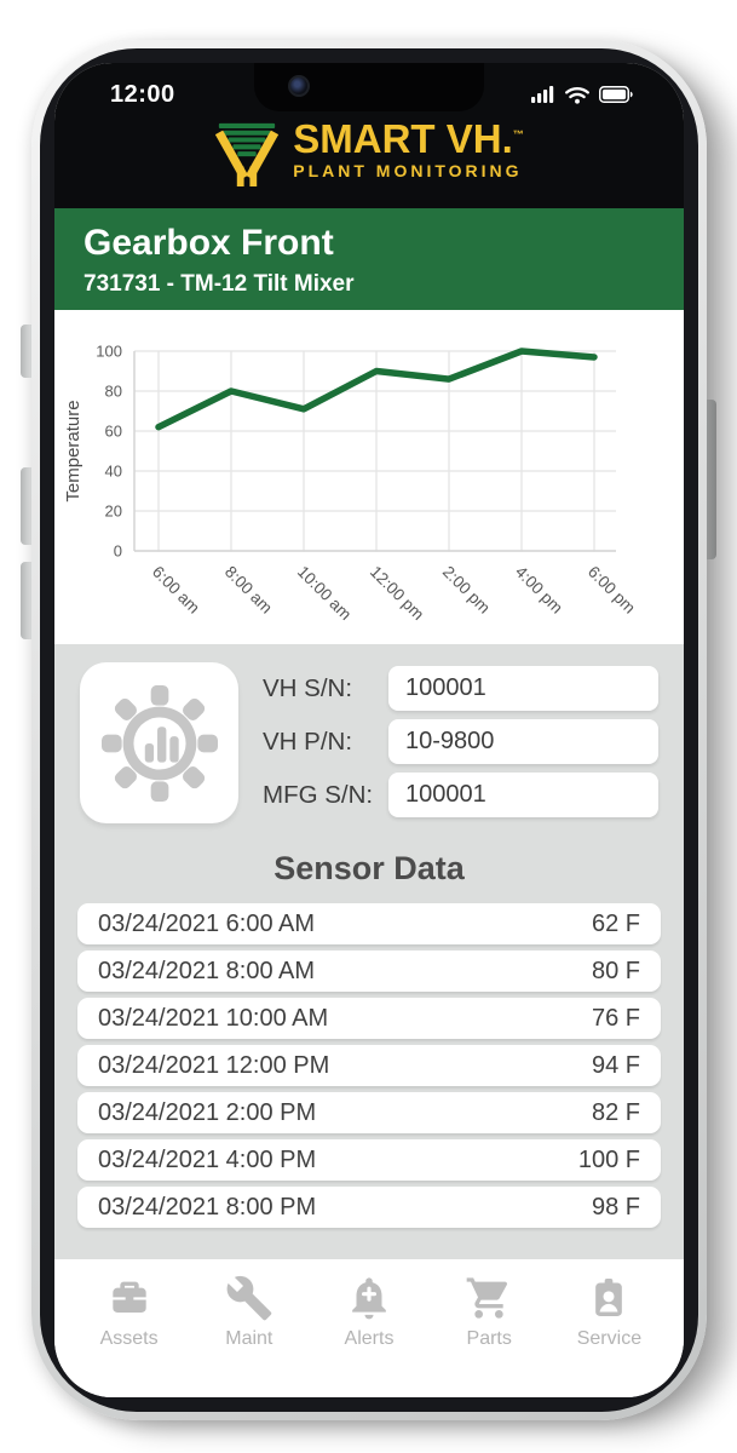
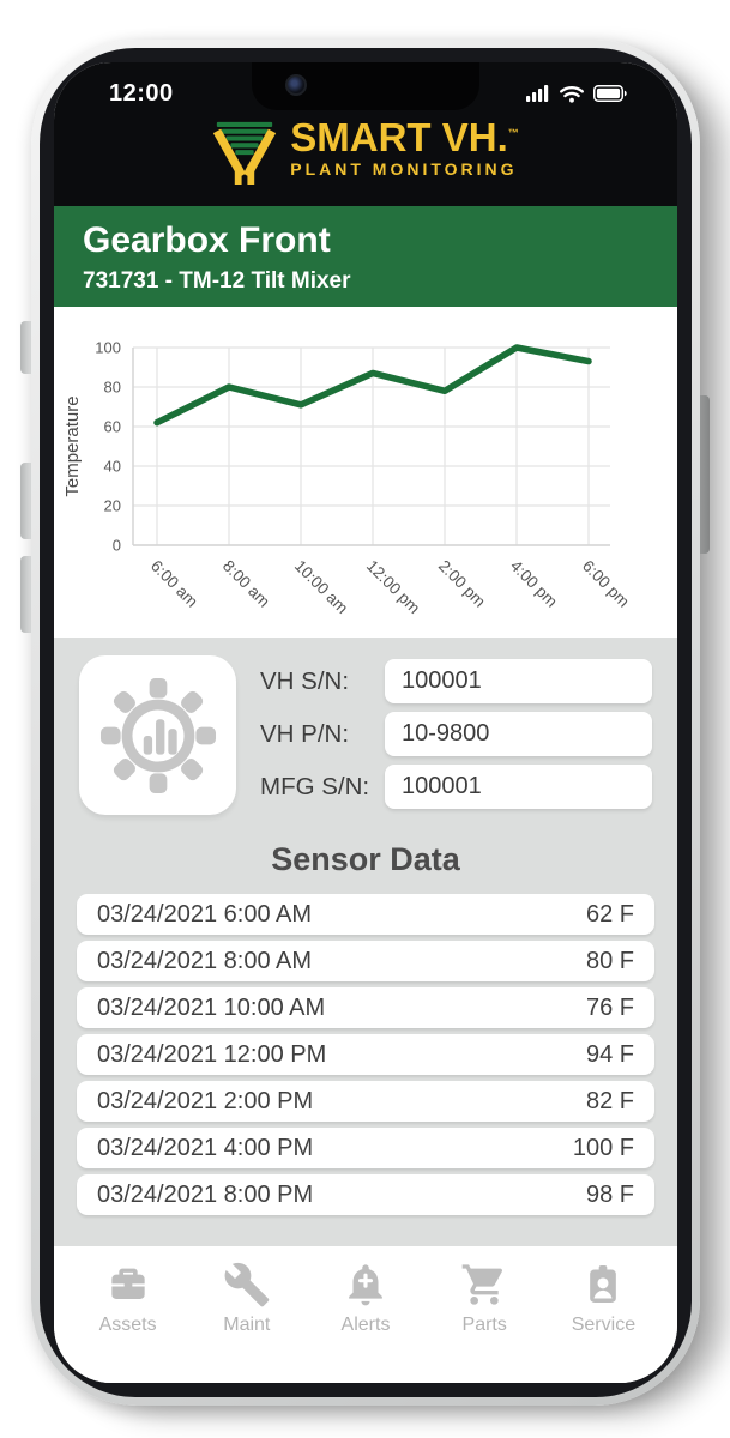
12:00 pm: 90 -> 87
2:00 pm: 86 -> 78
6:00 pm: 97 -> 93
